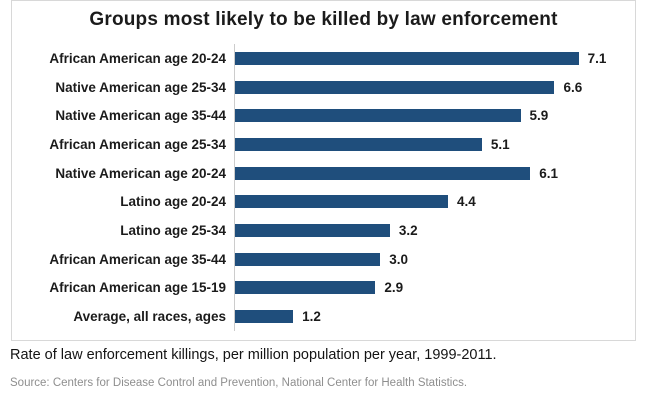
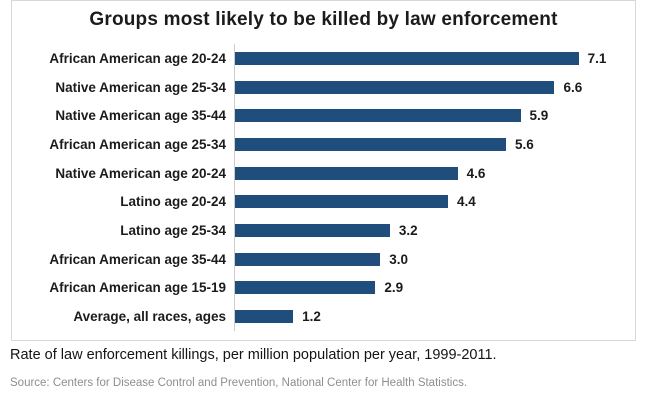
African American age 25-34: 5.1 -> 5.6
Native American age 20-24: 6.1 -> 4.6
